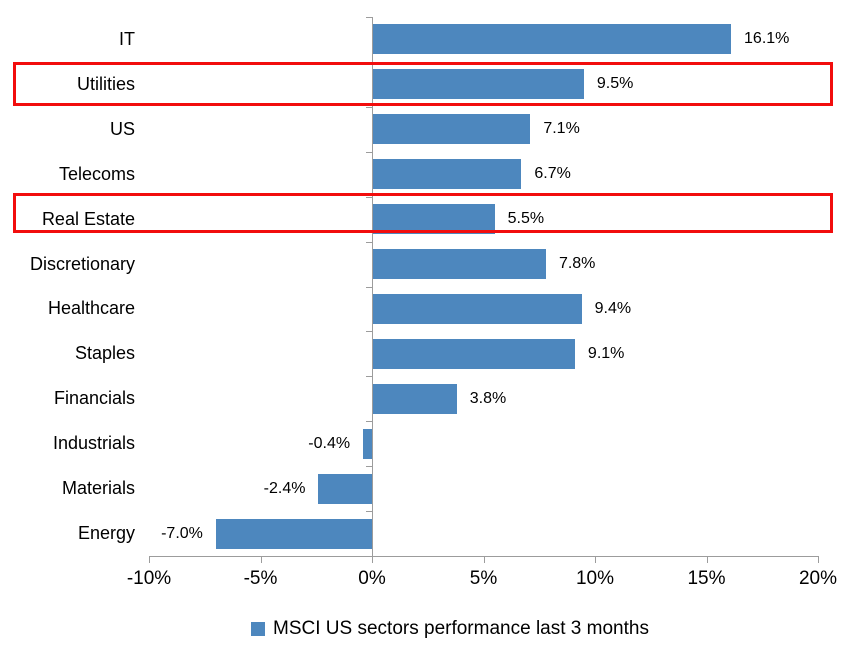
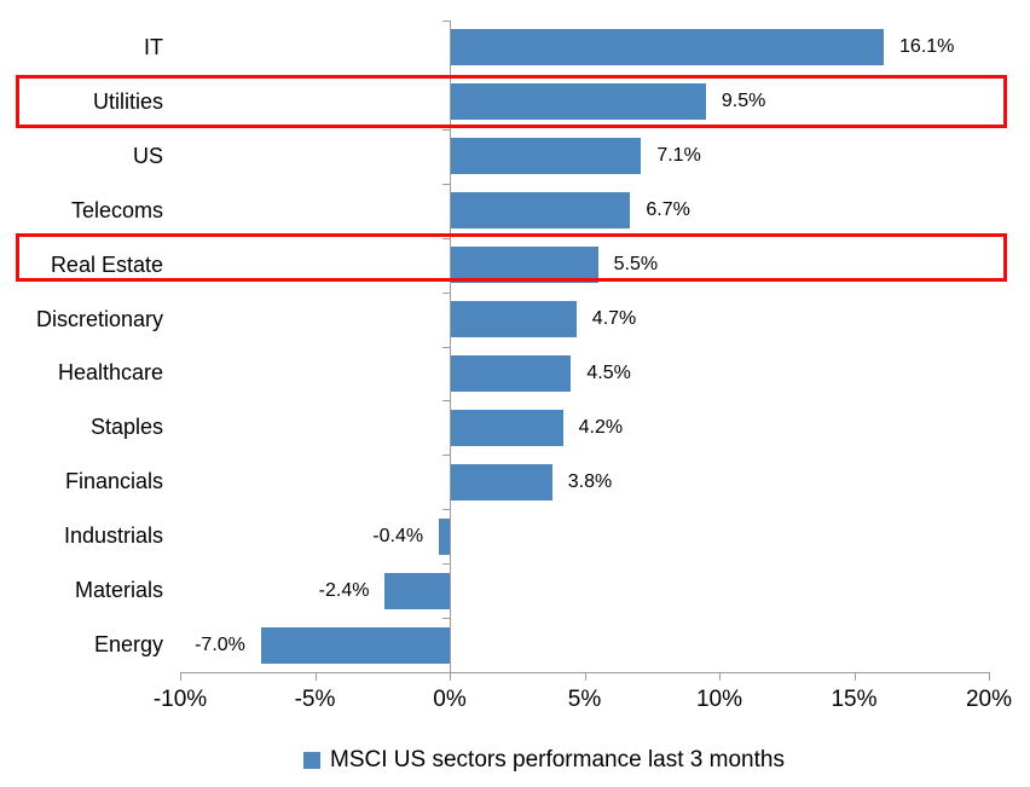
Discretionary: 7.8% -> 4.7%
Healthcare: 9.4% -> 4.5%
Staples: 9.1% -> 4.2%
